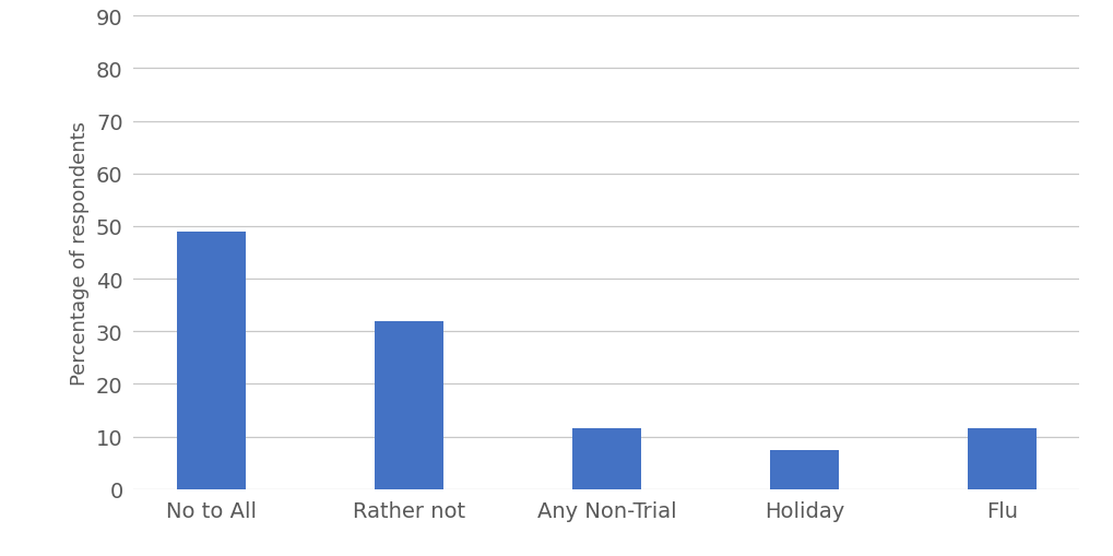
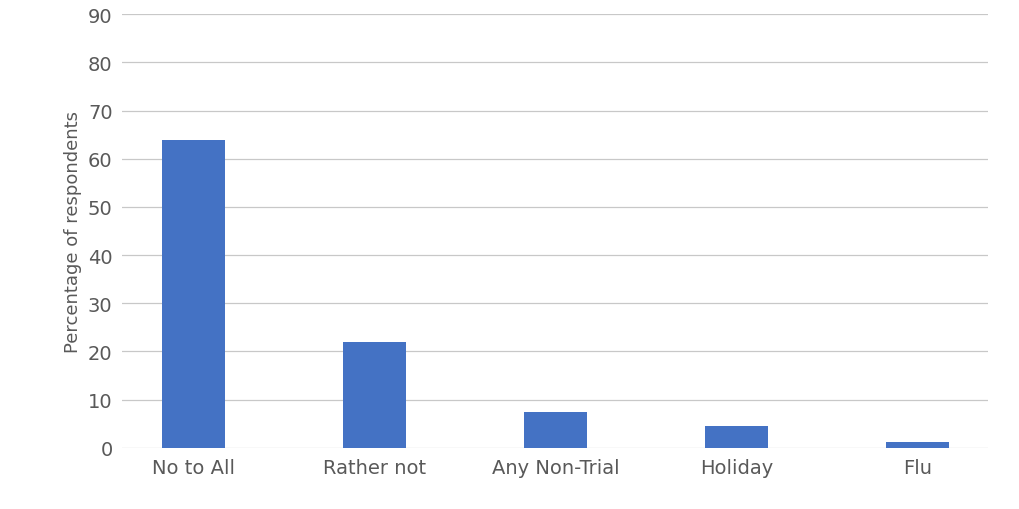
No to All: 49.0 -> 64.0
Rather not: 32.0 -> 22.0
Any Non-Trial: 11.5 -> 7.5
Holiday: 7.5 -> 4.5
Flu: 11.5 -> 1.2
